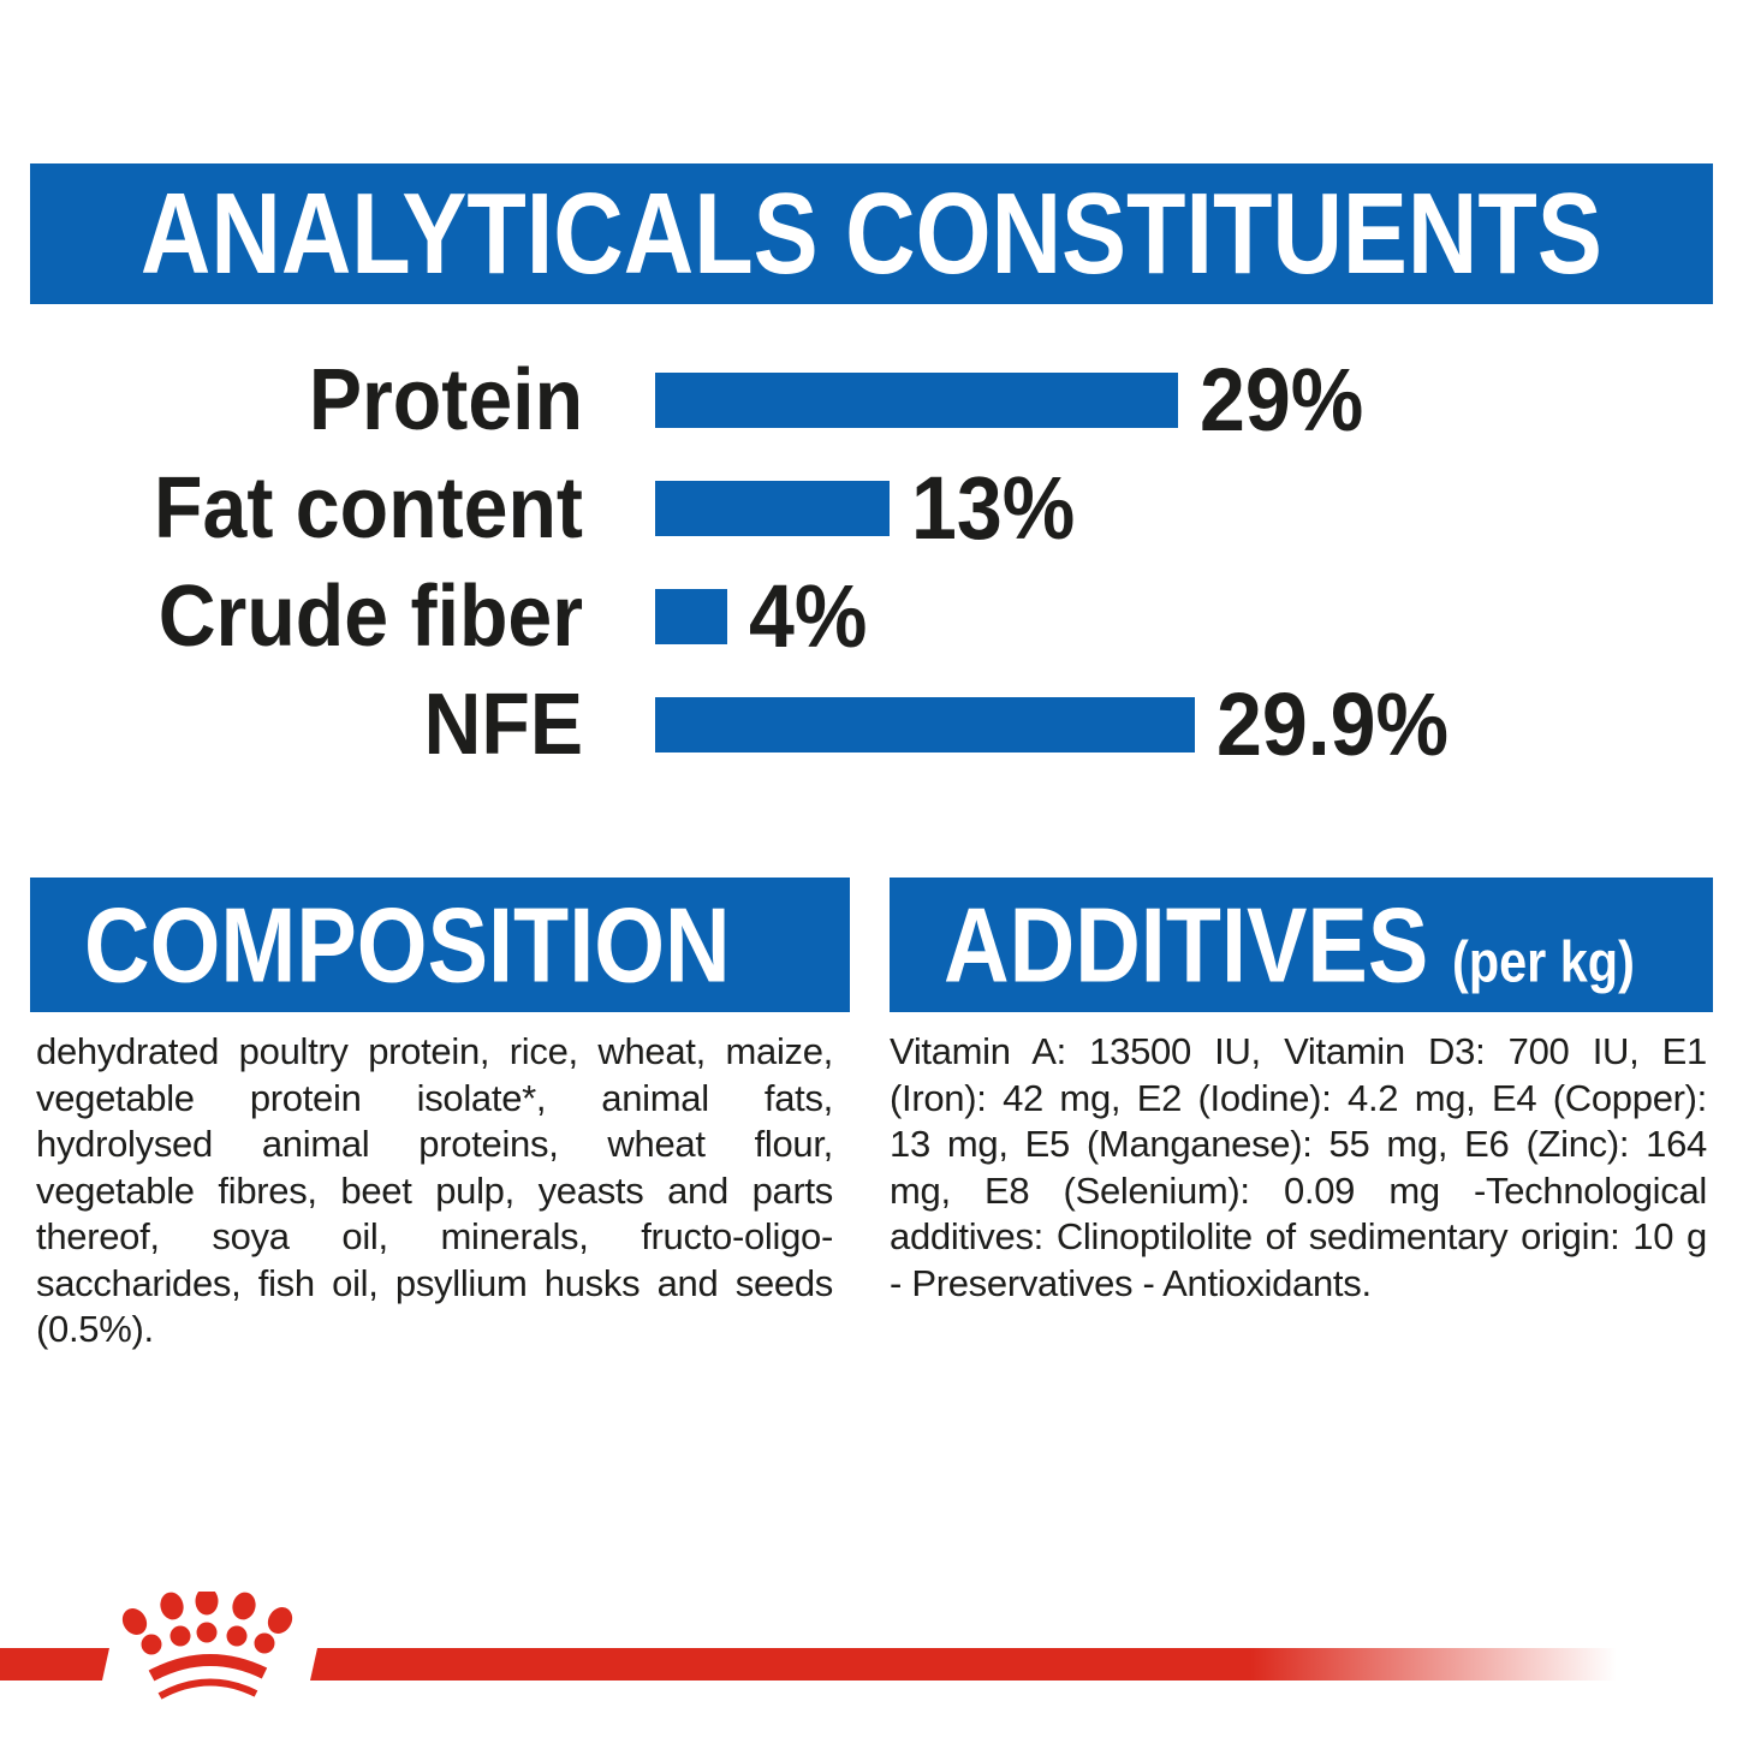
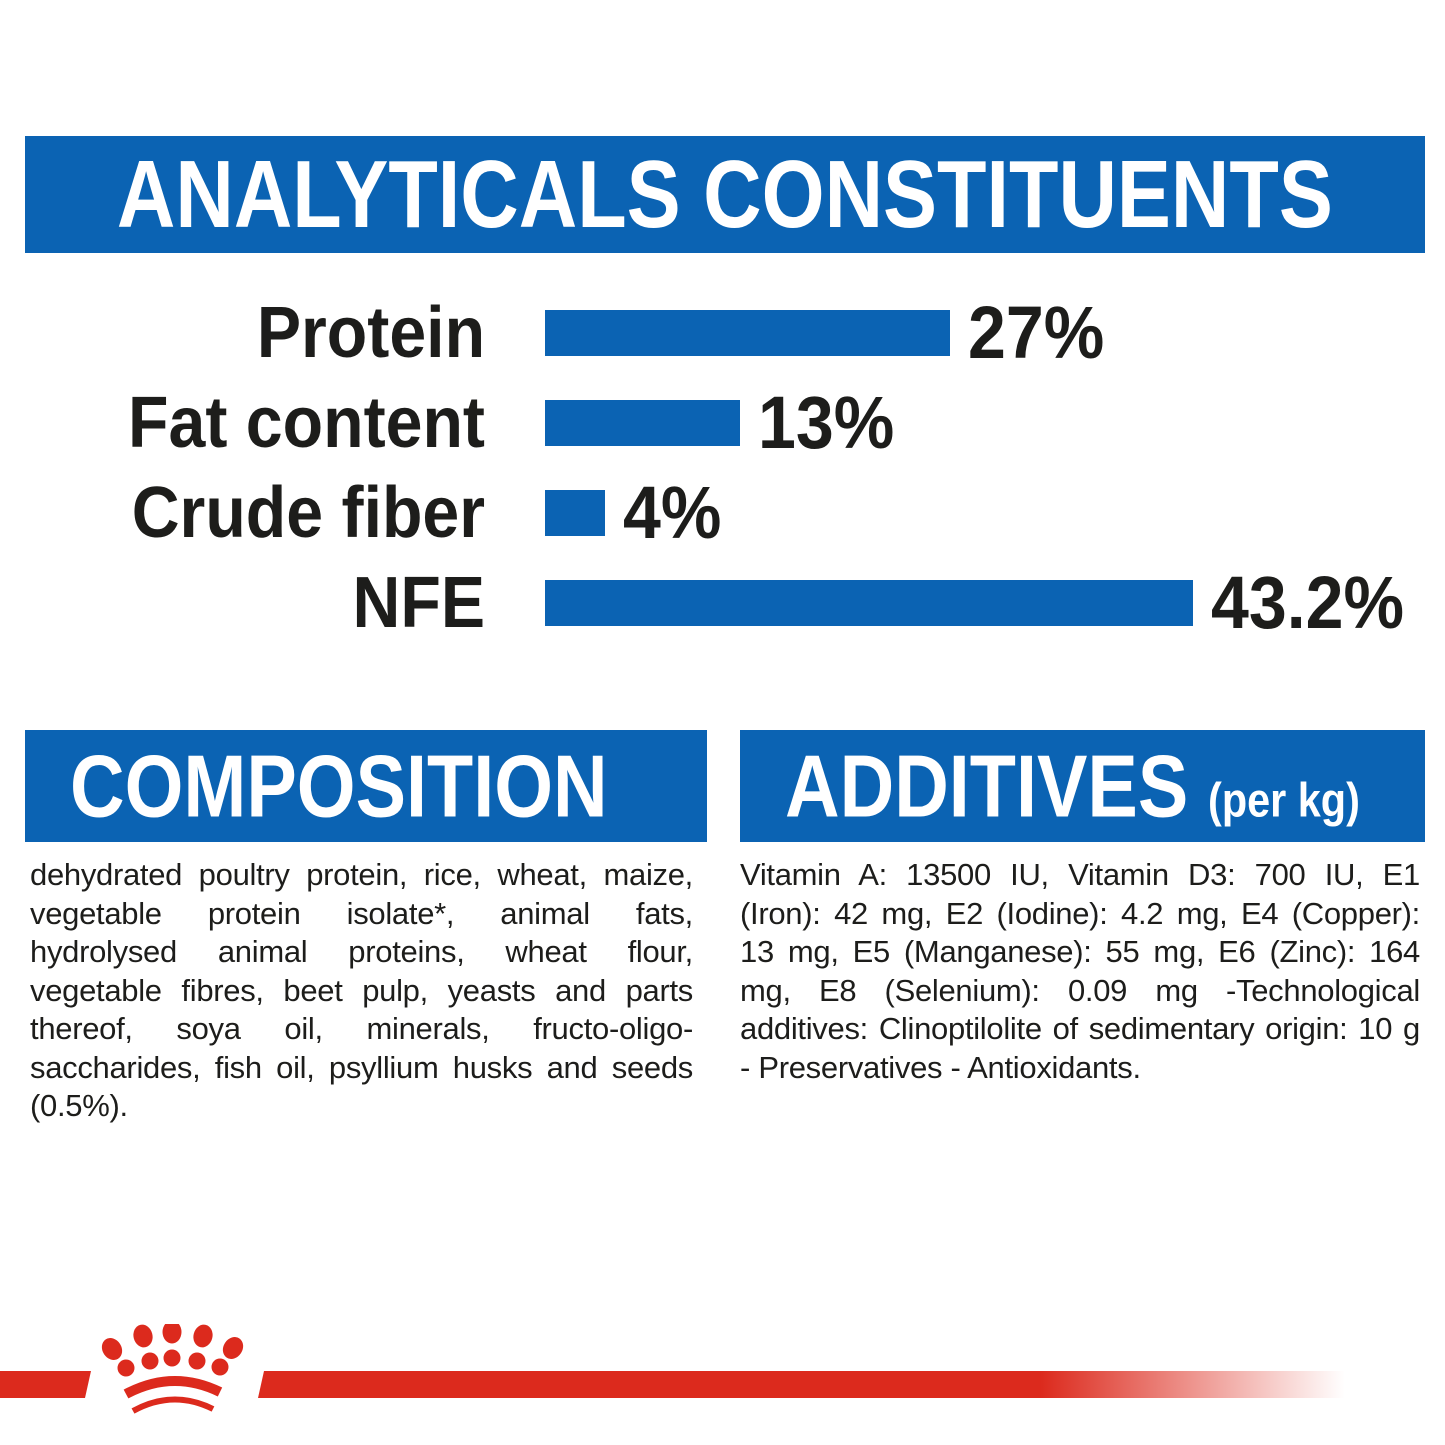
Protein: 29% -> 27%
NFE: 29.9% -> 43.2%
